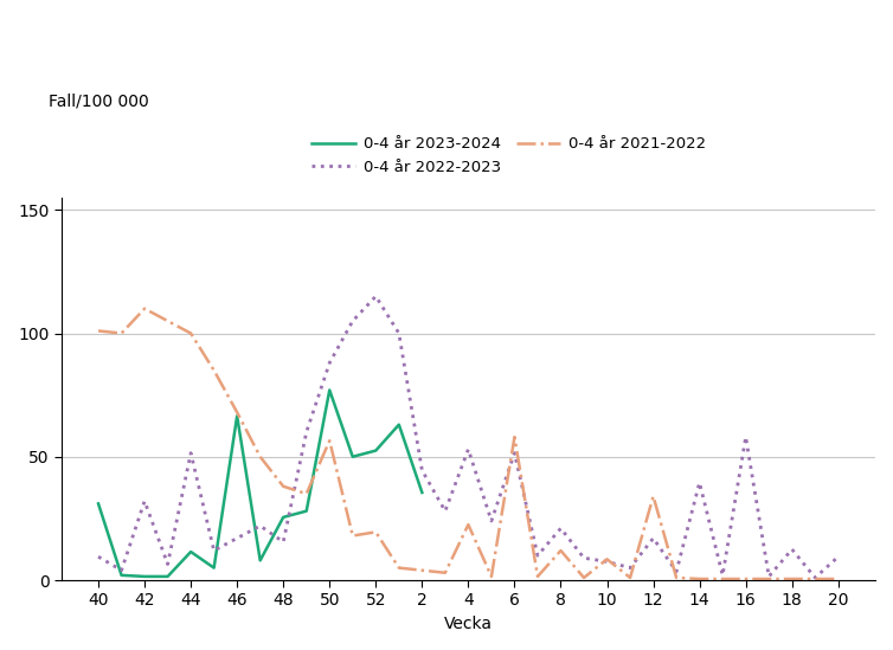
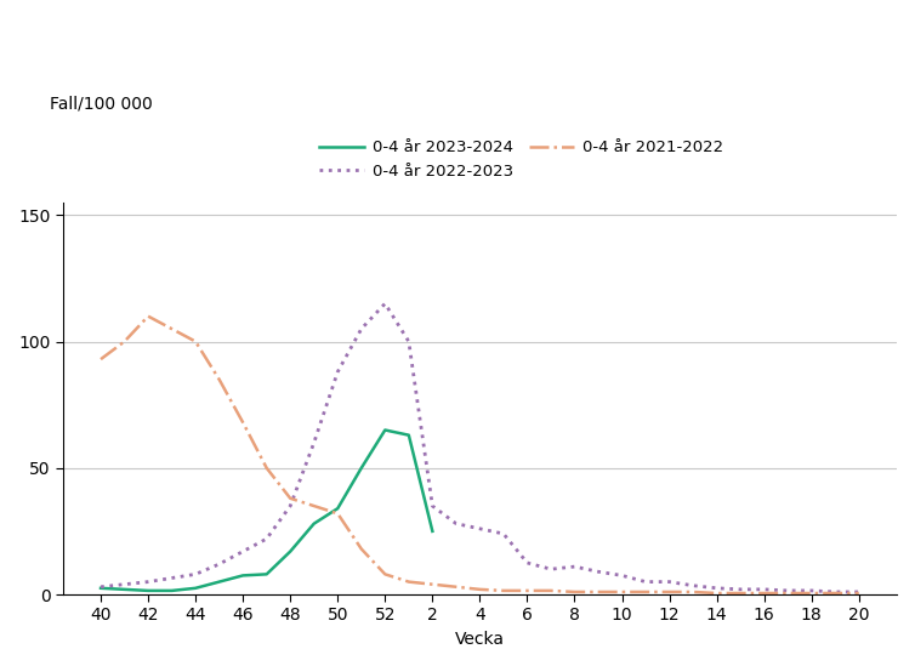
0-4 år 2023-2024/40: 31.0 -> 2.5
0-4 år 2022-2023/40: 9.5 -> 3.0
0-4 år 2021-2022/40: 101.0 -> 93.0
0-4 år 2022-2023/42: 32.0 -> 5.0
0-4 år 2023-2024/44: 11.5 -> 2.5
0-4 år 2022-2023/44: 51.5 -> 8.0
0-4 år 2023-2024/46: 66.5 -> 7.5
0-4 år 2023-2024/48: 25.5 -> 17.0
0-4 år 2022-2023/48: 15.5 -> 35.0
0-4 år 2023-2024/50: 77.0 -> 34.0
0-4 år 2021-2022/50: 56.5 -> 32.0
0-4 år 2023-2024/52: 52.5 -> 65.0
0-4 år 2021-2022/52: 19.5 -> 8.0
0-4 år 2023-2024/2: 35.5 -> 25.0
0-4 år 2022-2023/2: 44.5 -> 35.0
0-4 år 2022-2023/4: 53.0 -> 26.0
0-4 år 2021-2022/4: 22.5 -> 2.0
0-4 år 2022-2023/6: 51.5 -> 12.5
0-4 år 2021-2022/6: 58.0 -> 1.5
0-4 år 2022-2023/8: 21.0 -> 11.0
0-4 år 2021-2022/8: 12.0 -> 1.0
0-4 år 2021-2022/10: 8.5 -> 1.0
0-4 år 2022-2023/12: 17.0 -> 5.0
0-4 år 2021-2022/12: 34.0 -> 1.0
0-4 år 2022-2023/14: 39.5 -> 2.5
0-4 år 2022-2023/16: 58.0 -> 2.0
0-4 år 2022-2023/18: 12.5 -> 1.5
0-4 år 2022-2023/20: 9.5 -> 1.0
